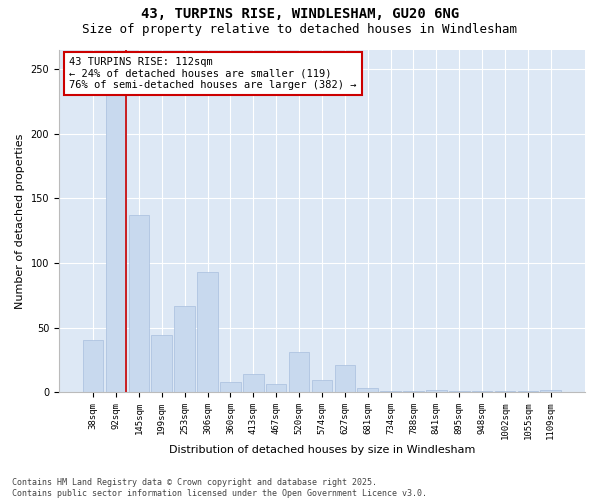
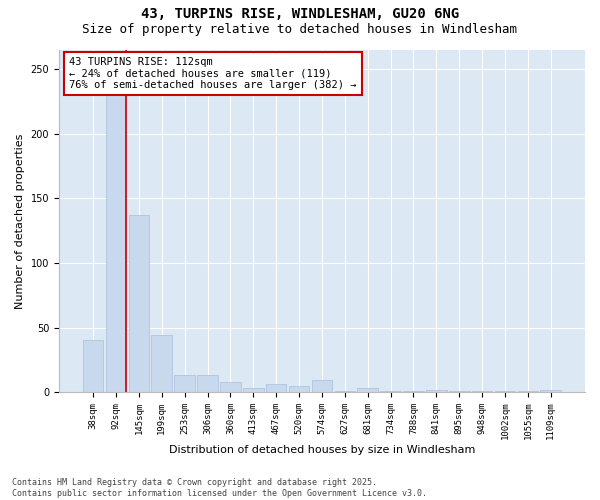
253sqm: 67 -> 13
306sqm: 93 -> 13
413sqm: 14 -> 3
520sqm: 31 -> 5
627sqm: 21 -> 1
